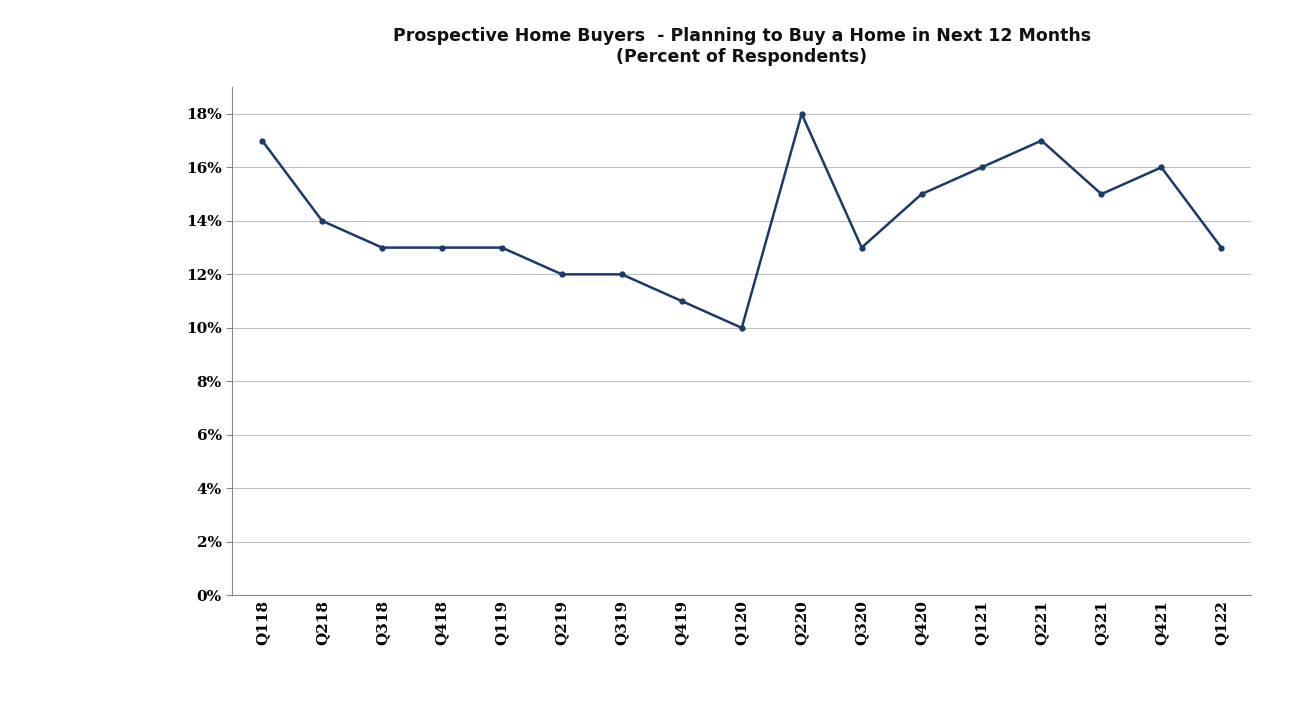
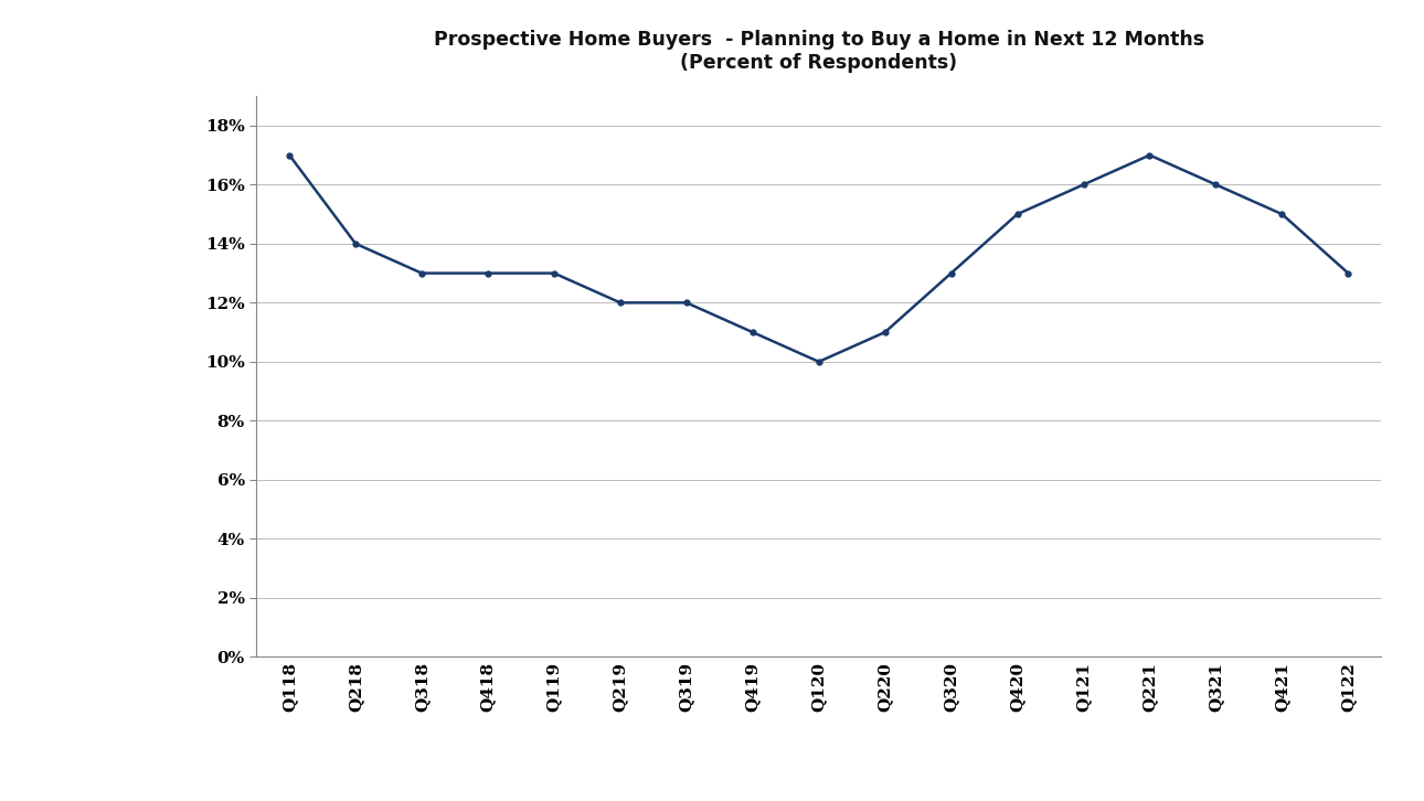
Q220: 18% -> 11%
Q321: 15% -> 16%
Q421: 16% -> 15%
